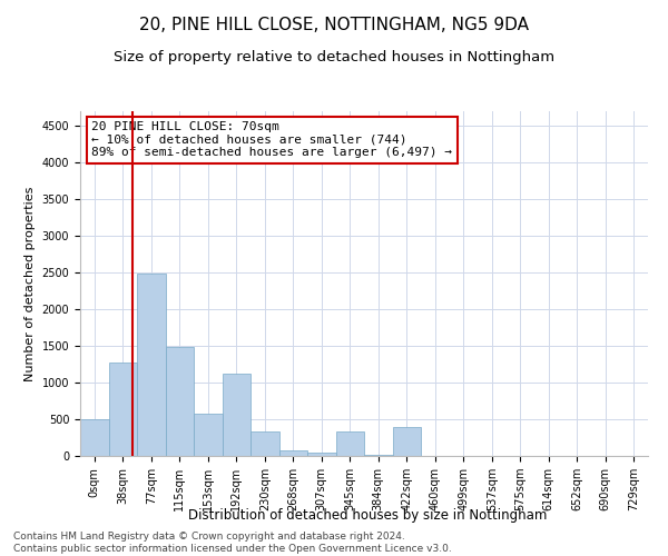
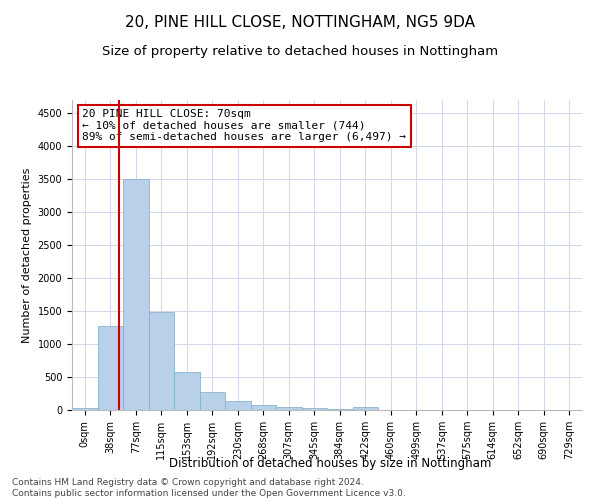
0sqm: 500 -> 30
77sqm: 2480 -> 3500
192sqm: 1120 -> 270
230sqm: 340 -> 130
345sqm: 340 -> 30
422sqm: 400 -> 40
